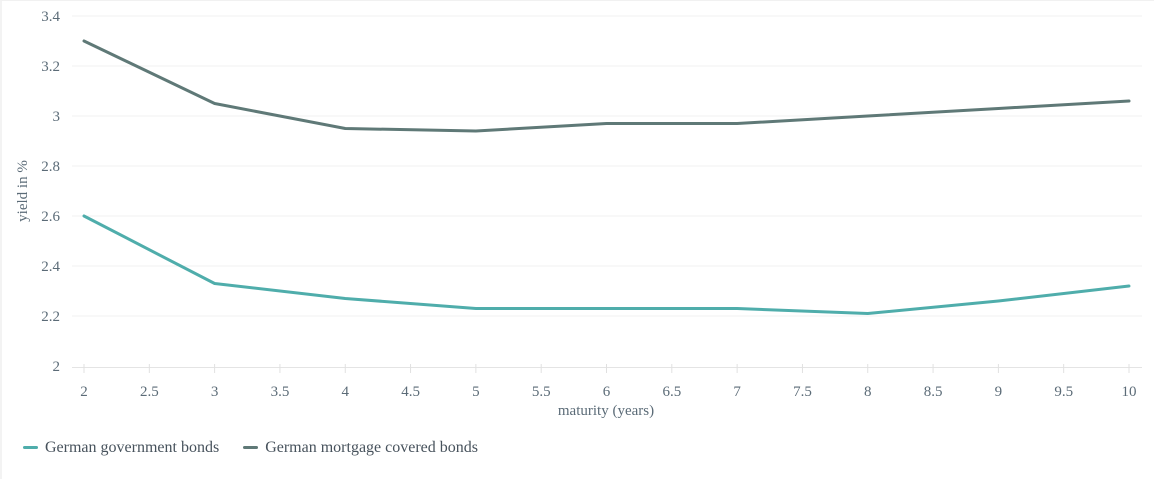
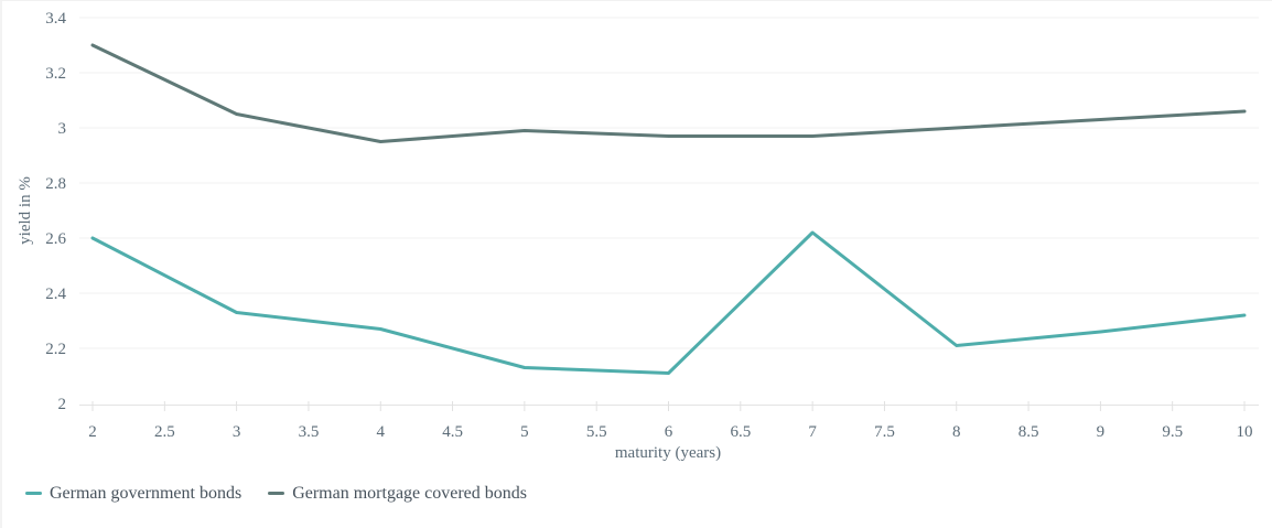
German government bonds/5: 2.23 -> 2.13
German mortgage covered bonds/5: 2.94 -> 2.99
German government bonds/6: 2.23 -> 2.11
German government bonds/7: 2.23 -> 2.62
